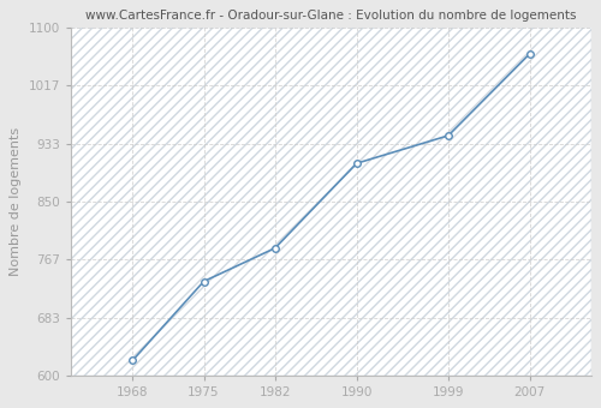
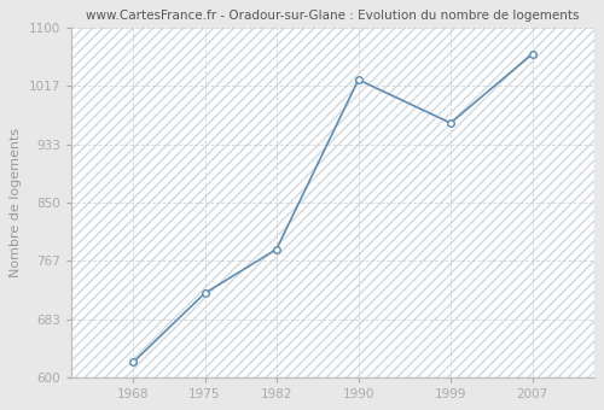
1975: 735 -> 720
1990: 905 -> 1026
1999: 945 -> 964
